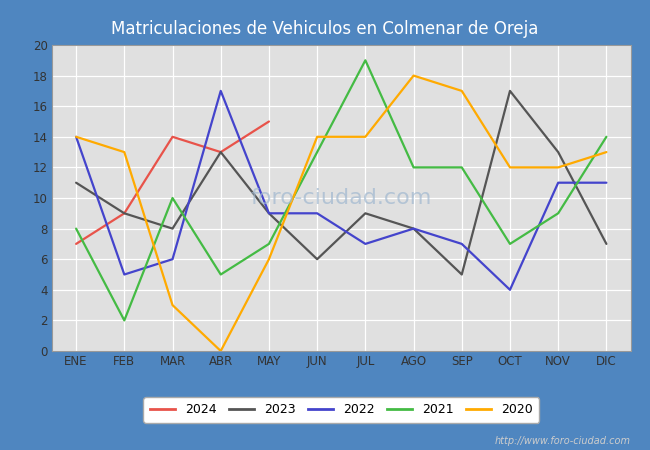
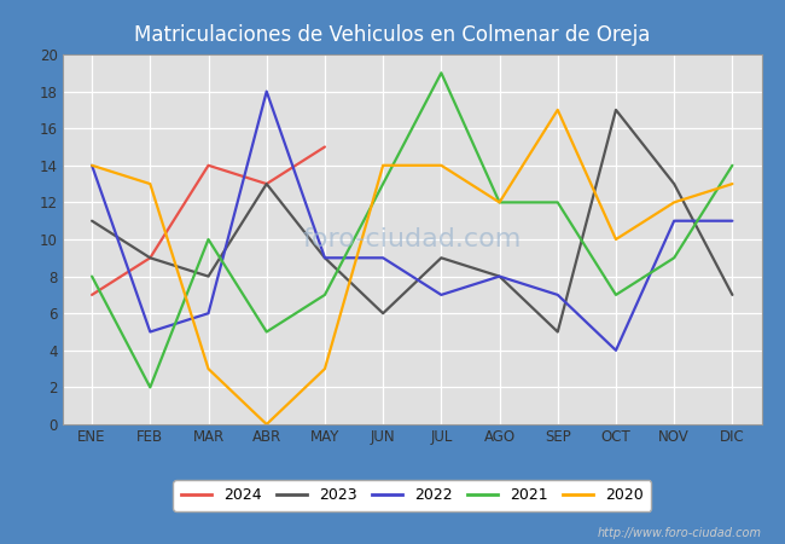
2022/ABR: 17 -> 18
2020/MAY: 6 -> 3
2020/AGO: 18 -> 12
2020/OCT: 12 -> 10
